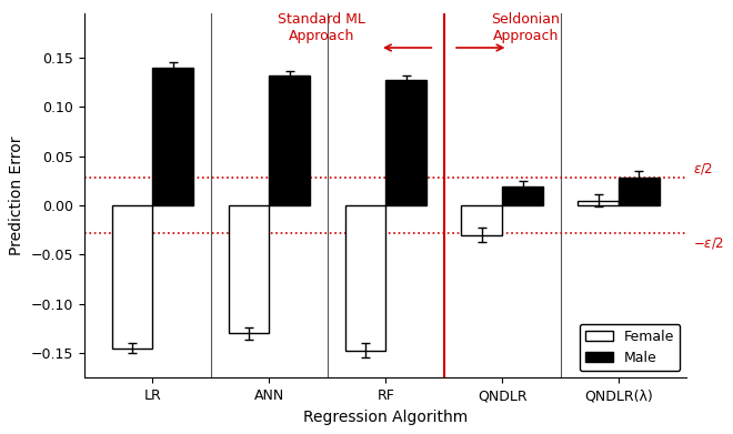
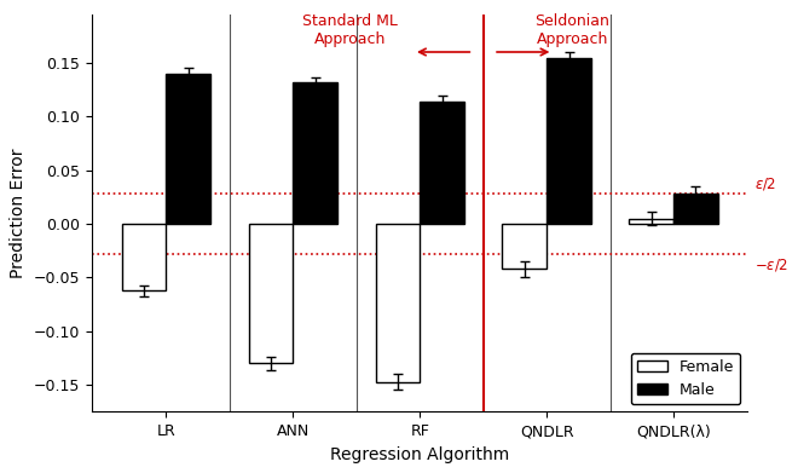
Female/LR: -0.145 -> -0.062
Male/RF: 0.127 -> 0.114
Female/QNDLR: -0.030 -> -0.042
Male/QNDLR: 0.019 -> 0.154
